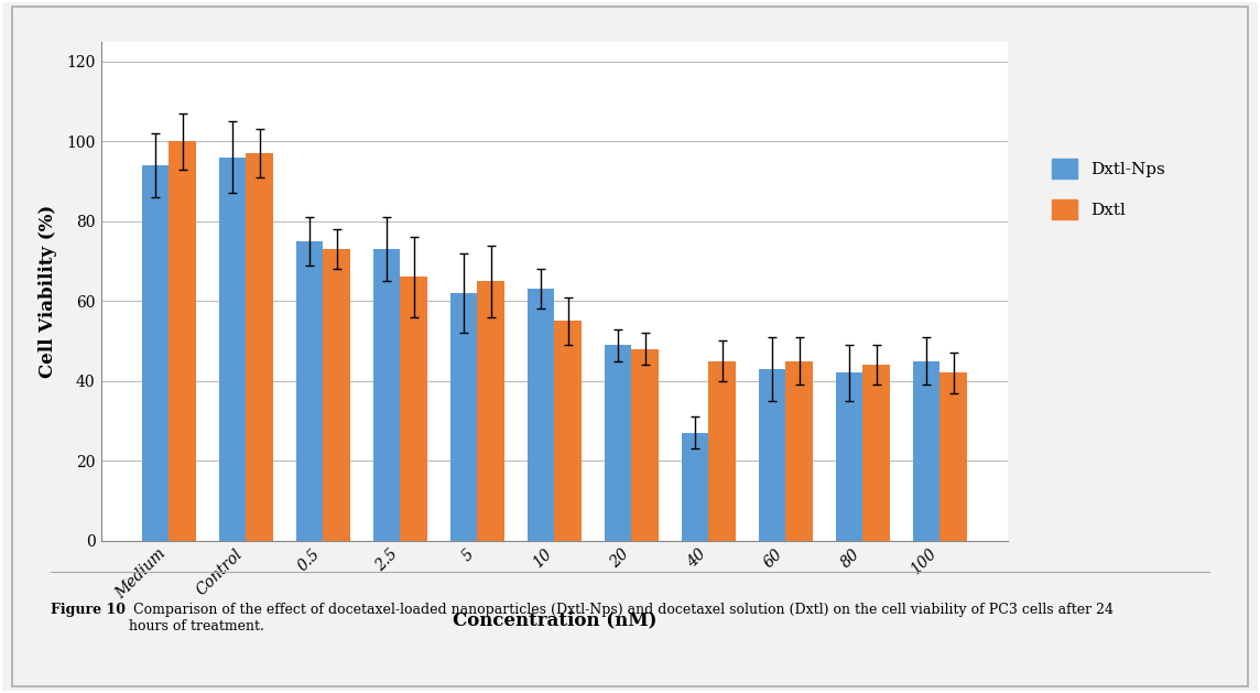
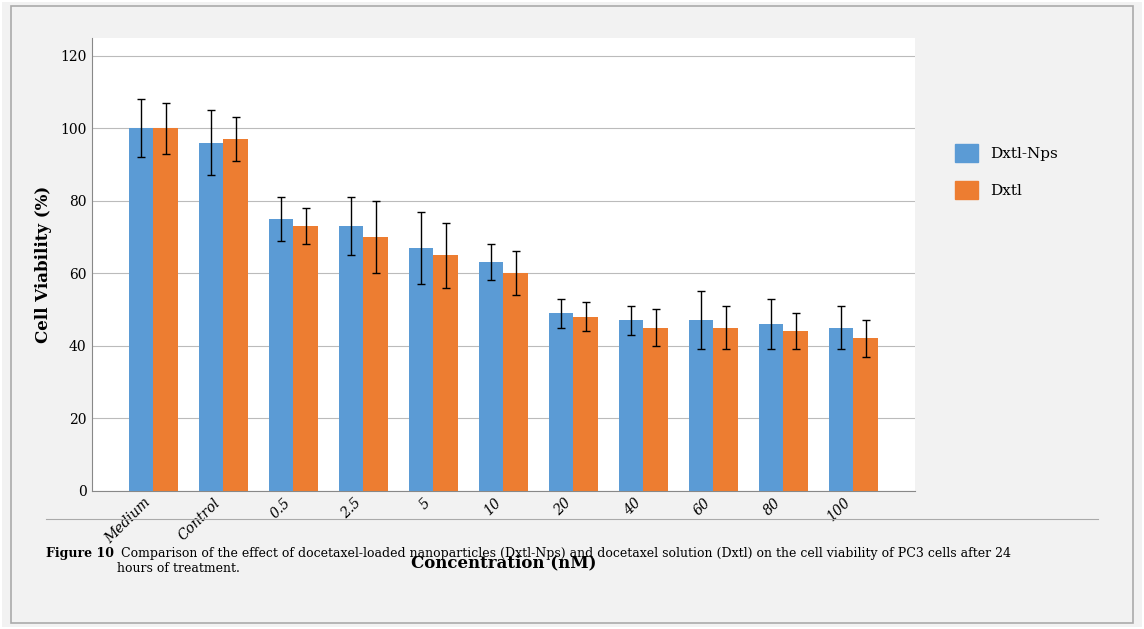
Dxtl-Nps/Medium: 94 -> 100
Dxtl/2.5: 66 -> 70
Dxtl-Nps/5: 62 -> 67
Dxtl/10: 55 -> 60
Dxtl-Nps/40: 27 -> 47
Dxtl-Nps/60: 43 -> 47
Dxtl-Nps/80: 42 -> 46
